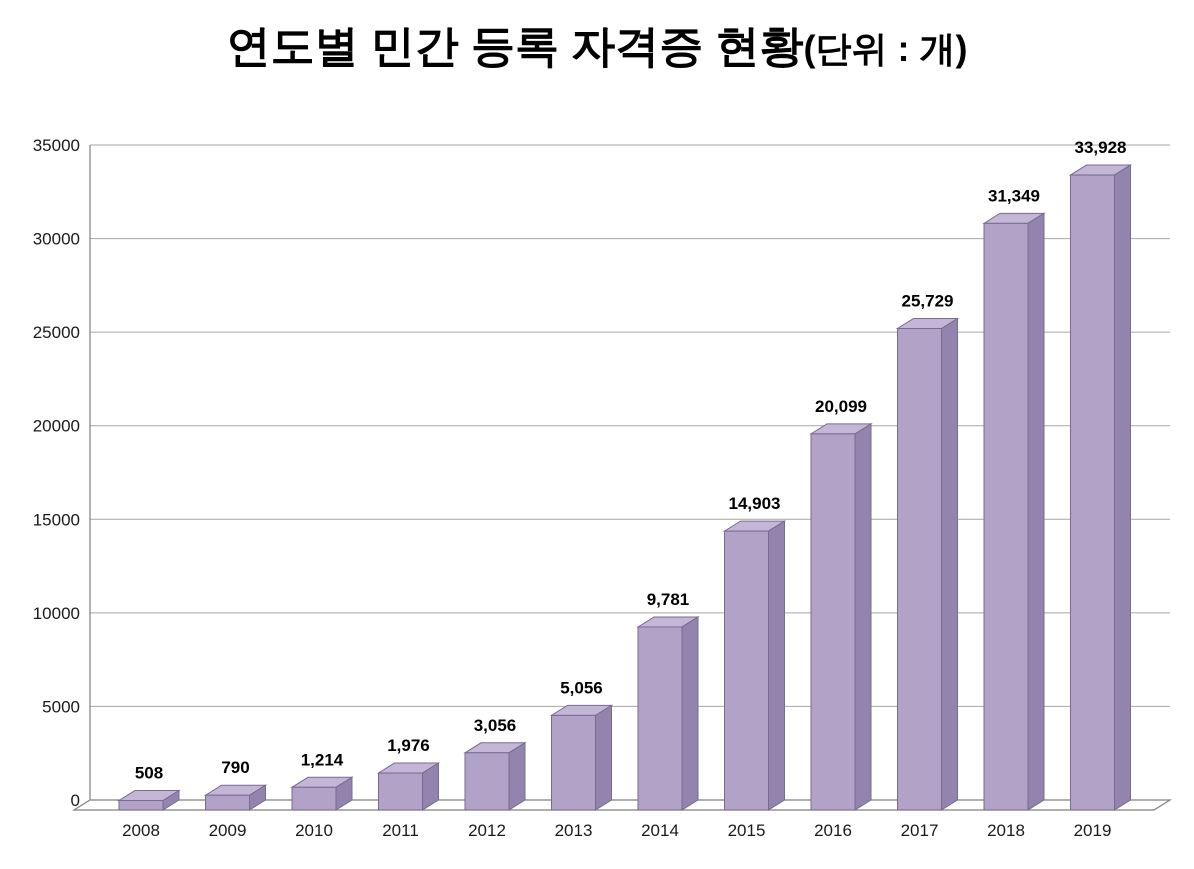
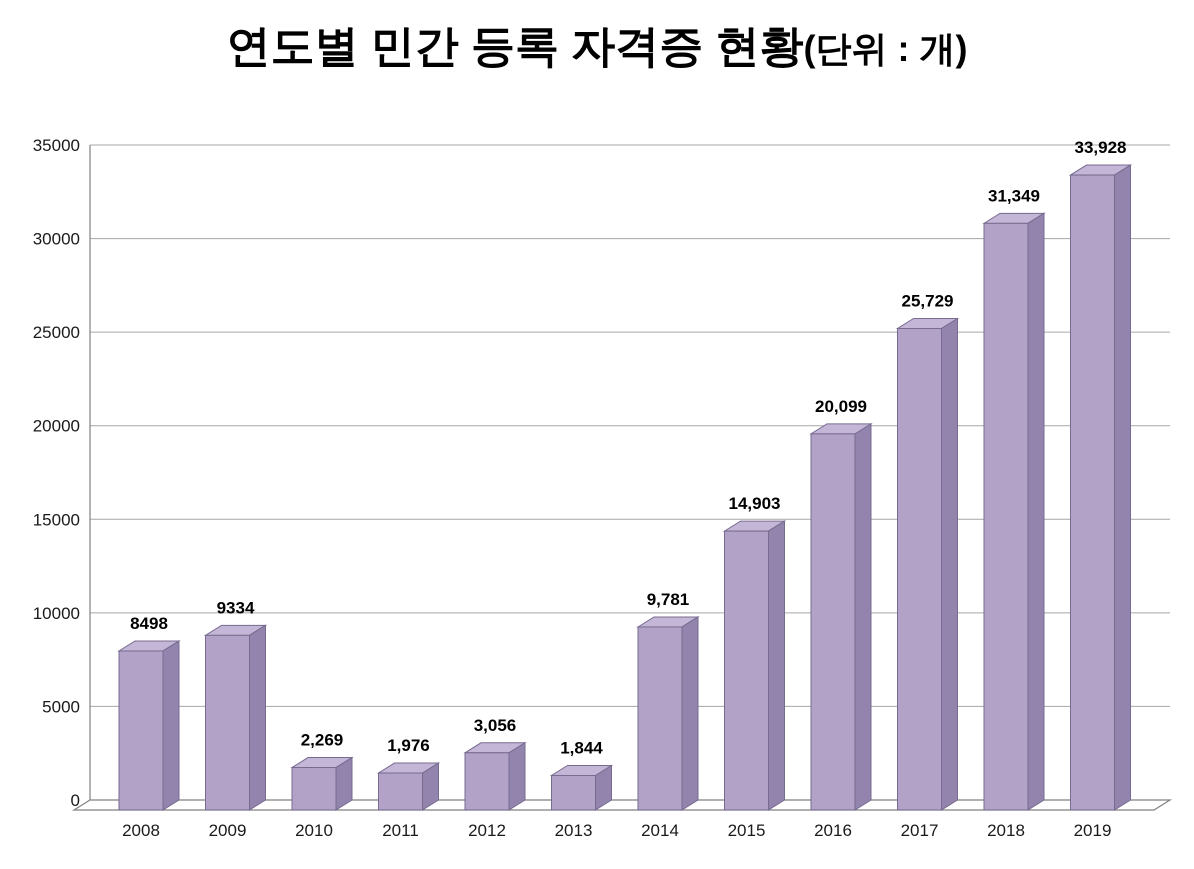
2008: 508 -> 8498
2009: 790 -> 9334
2010: 1,214 -> 2,269
2013: 5,056 -> 1,844
